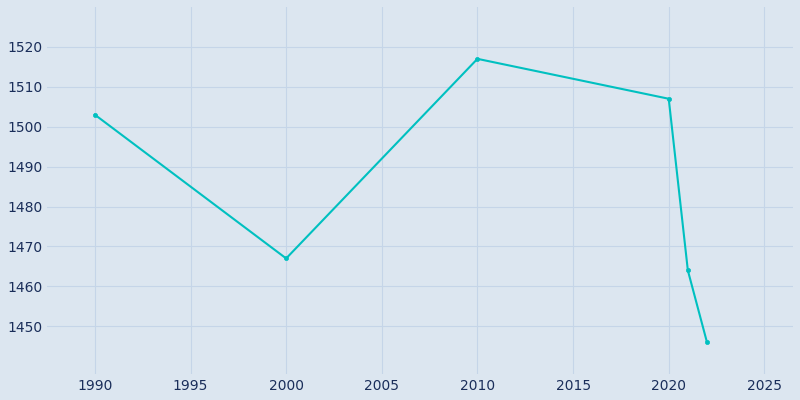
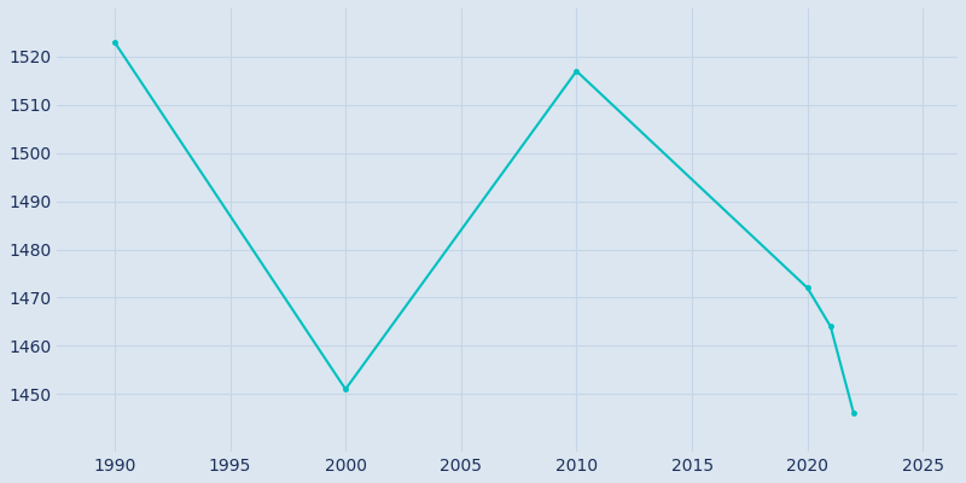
1990: 1503 -> 1523
2000: 1467 -> 1451
2020: 1507 -> 1472
